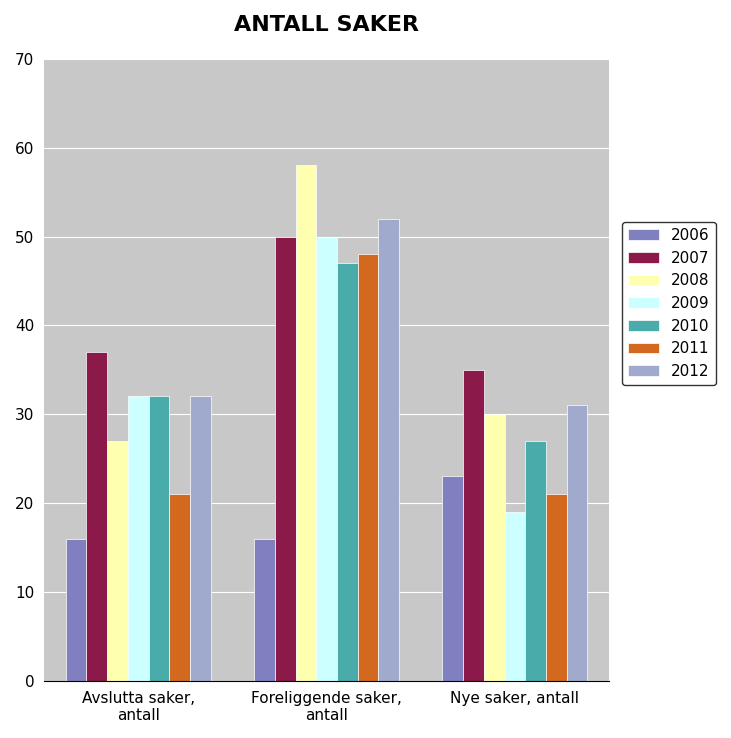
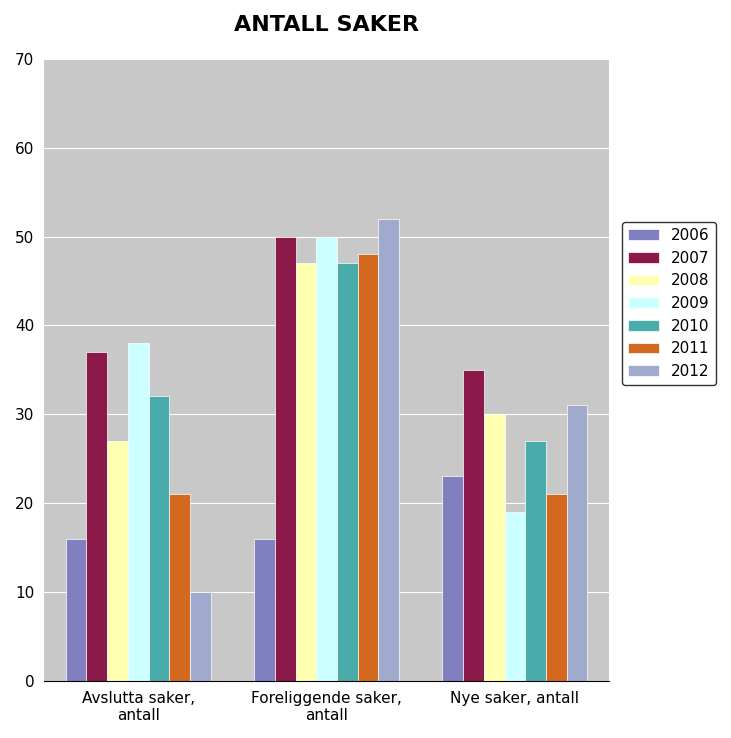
2009/Avslutta saker, antall: 32 -> 38
2012/Avslutta saker, antall: 32 -> 10
2008/Foreliggende saker, antall: 58 -> 47
